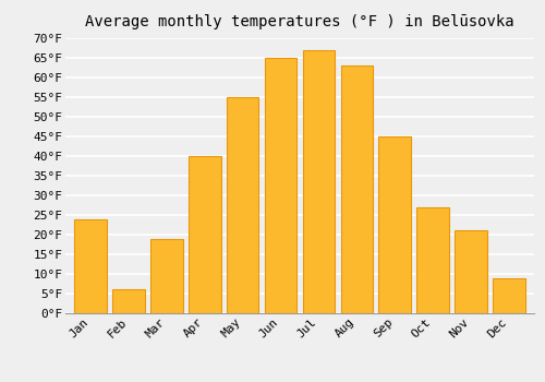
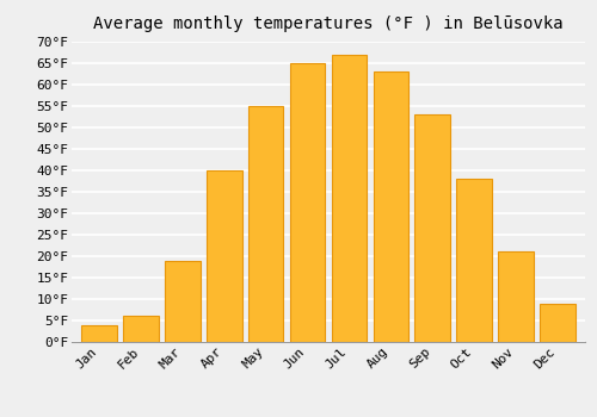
Jan: 24°F -> 4°F
Sep: 45°F -> 53°F
Oct: 27°F -> 38°F
